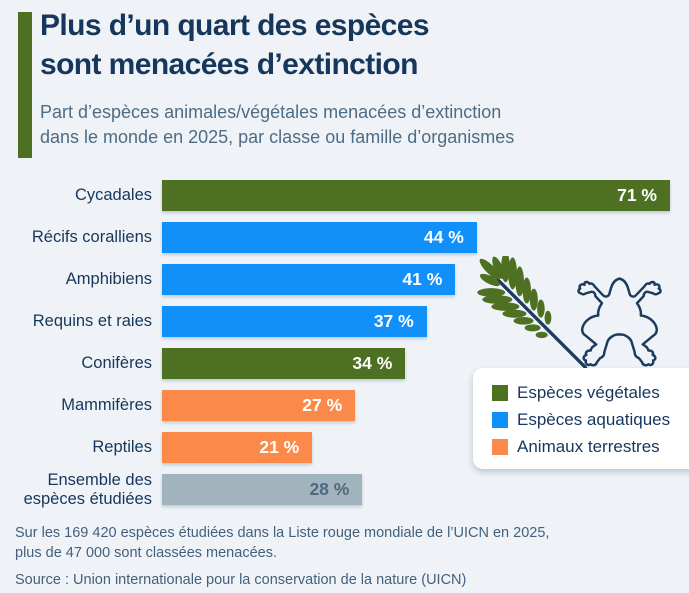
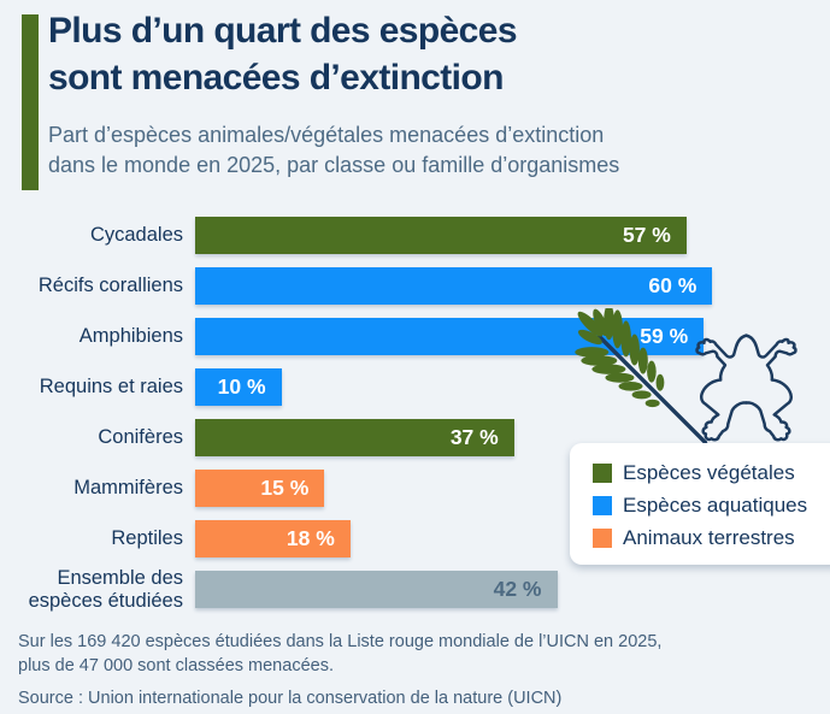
Cycadales: 71 -> 57
Récifs coralliens: 44 -> 60
Amphibiens: 41 -> 59
Requins et raies: 37 -> 10
Conifères: 34 -> 37
Mammifères: 27 -> 15
Reptiles: 21 -> 18
Ensemble des espèces étudiées: 28 -> 42
